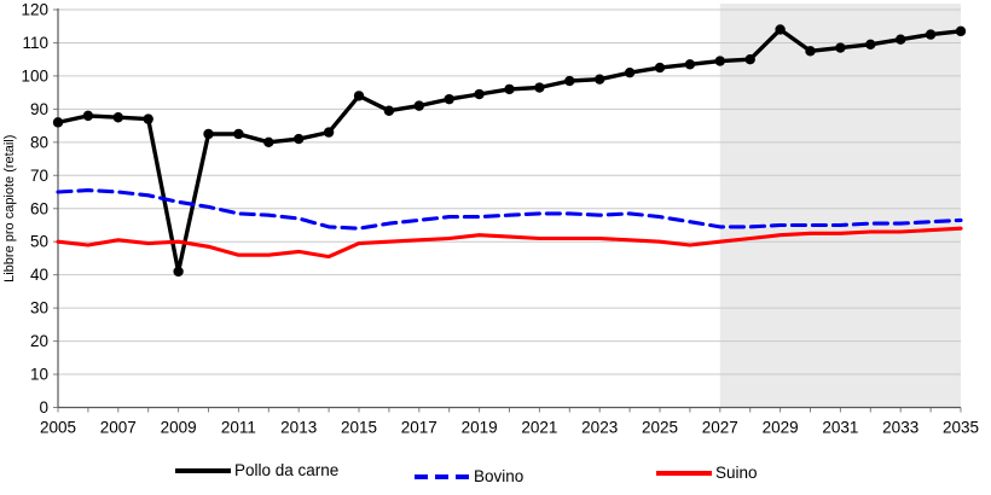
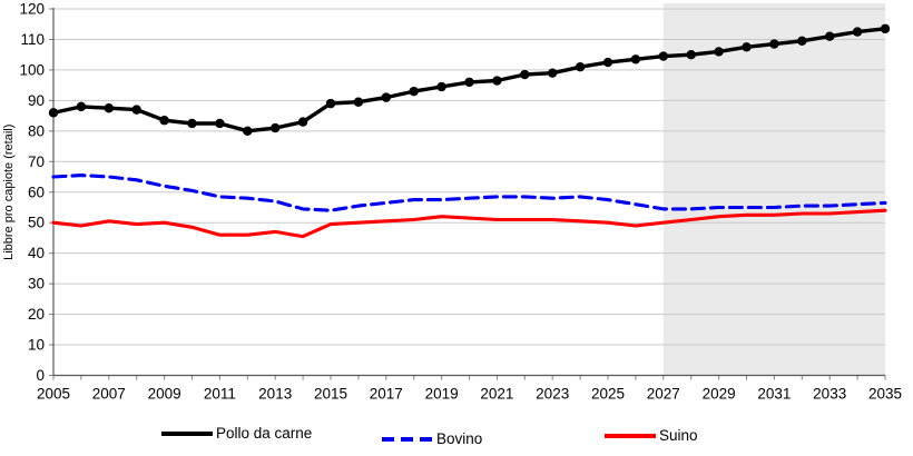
Pollo da carne/2009: 41 -> 84
Pollo da carne/2015: 94 -> 89
Pollo da carne/2029: 114 -> 106
